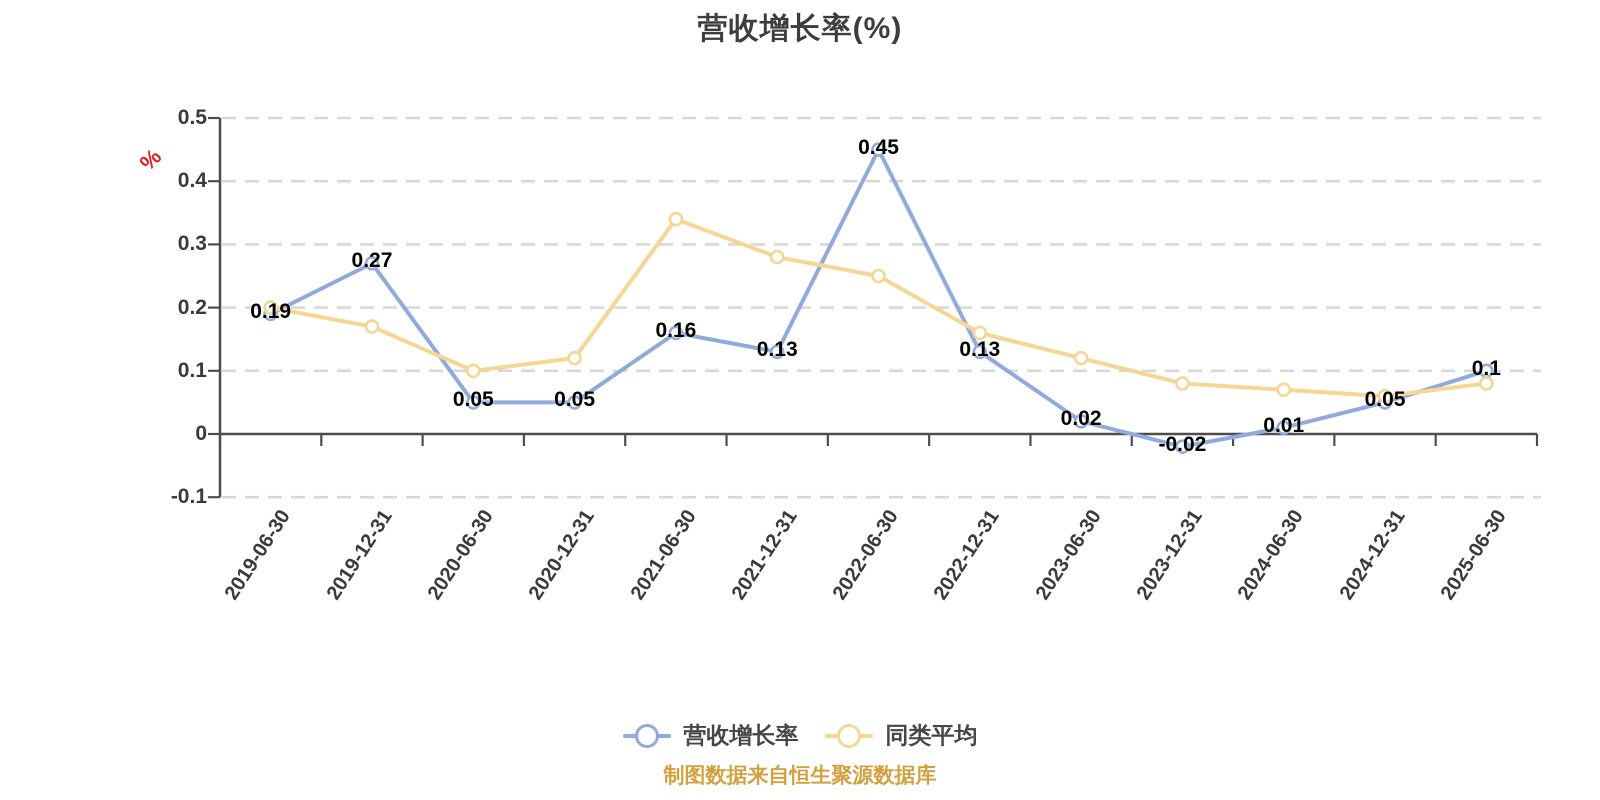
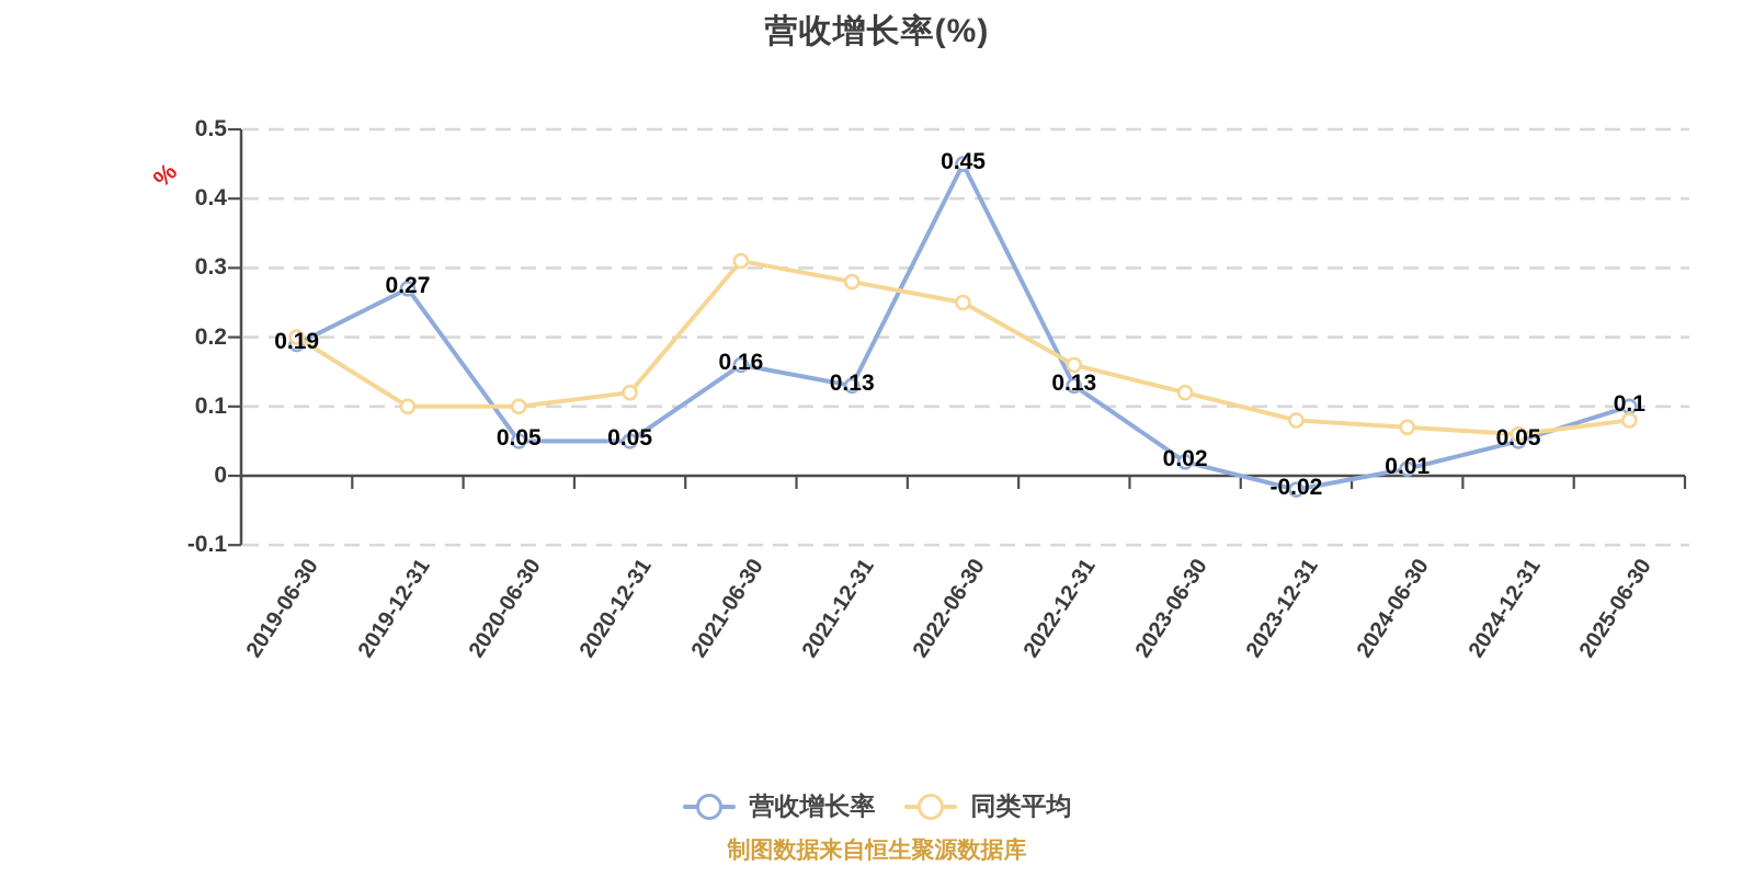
同类平均/2019-12-31: 0.17 -> 0.10
同类平均/2021-06-30: 0.34 -> 0.31
